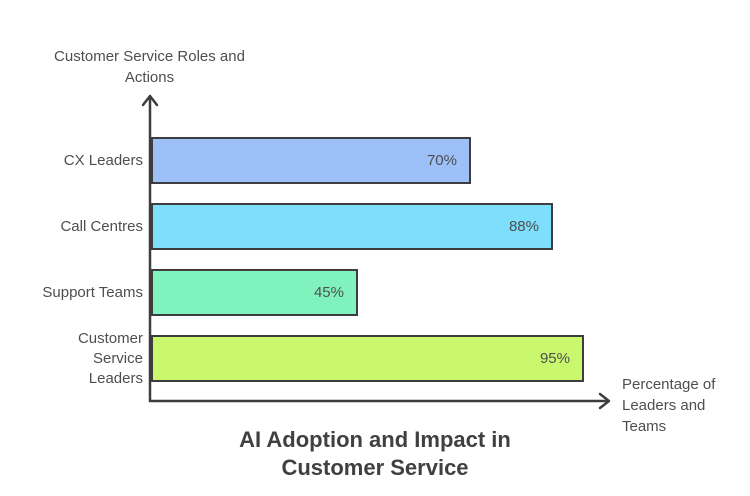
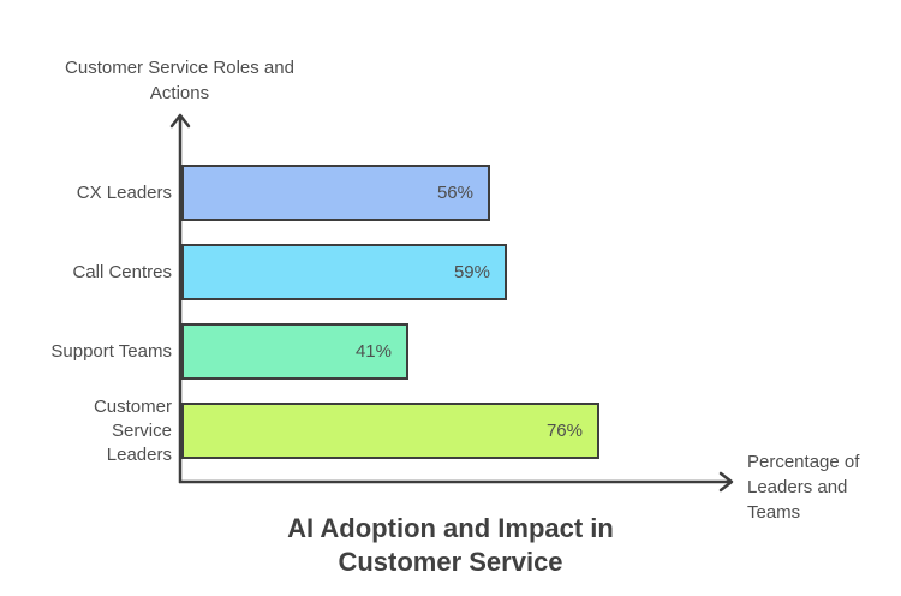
CX Leaders: 70% -> 56%
Call Centres: 88% -> 59%
Support Teams: 45% -> 41%
Customer Service Leaders: 95% -> 76%
